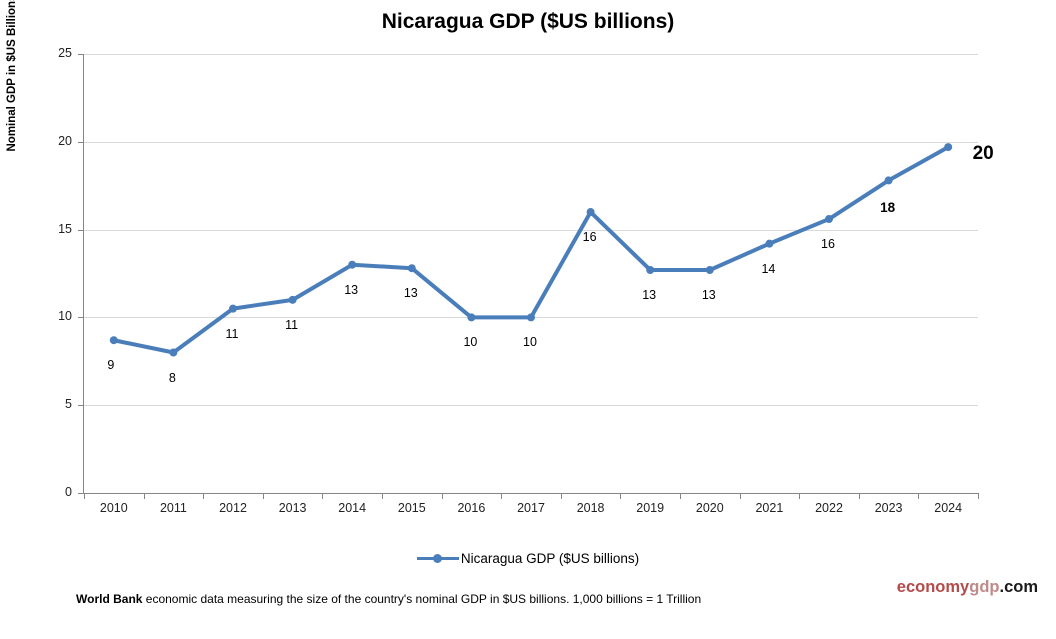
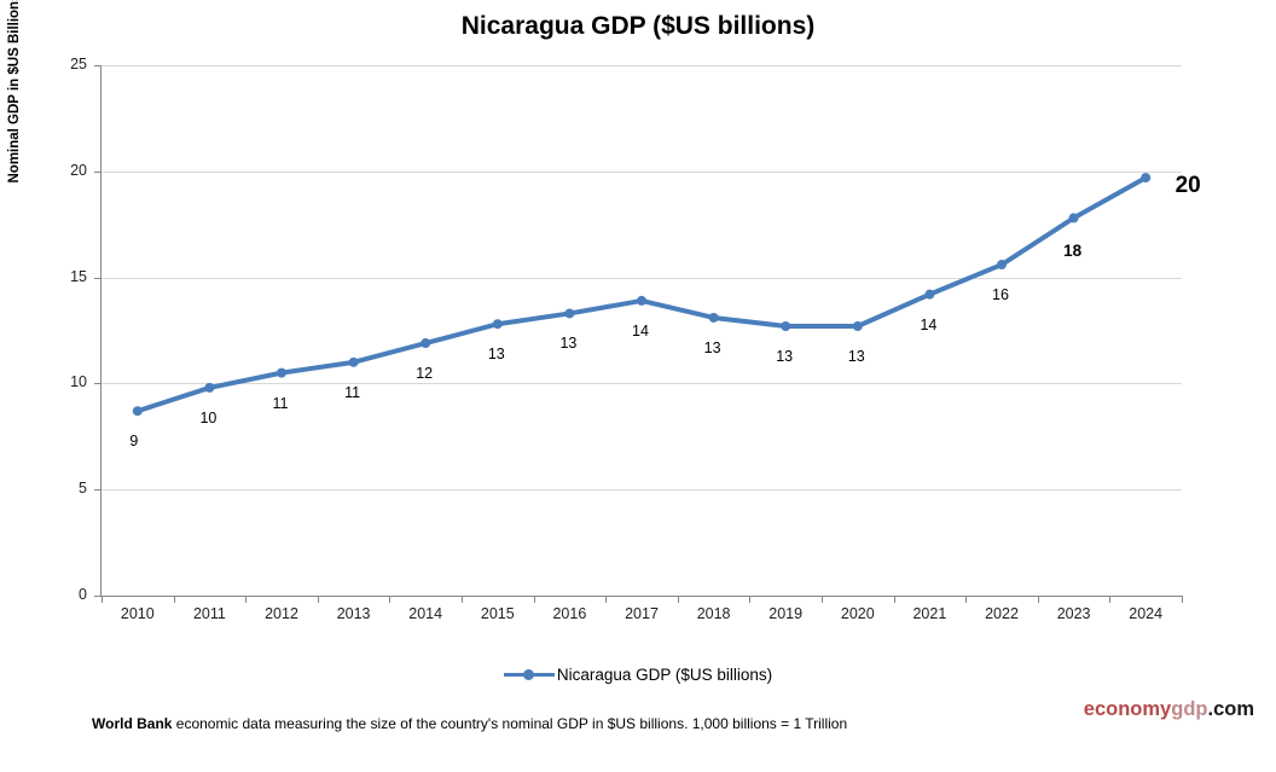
2011: 8 -> 10
2014: 13 -> 12
2016: 10 -> 13
2017: 10 -> 14
2018: 16 -> 13
